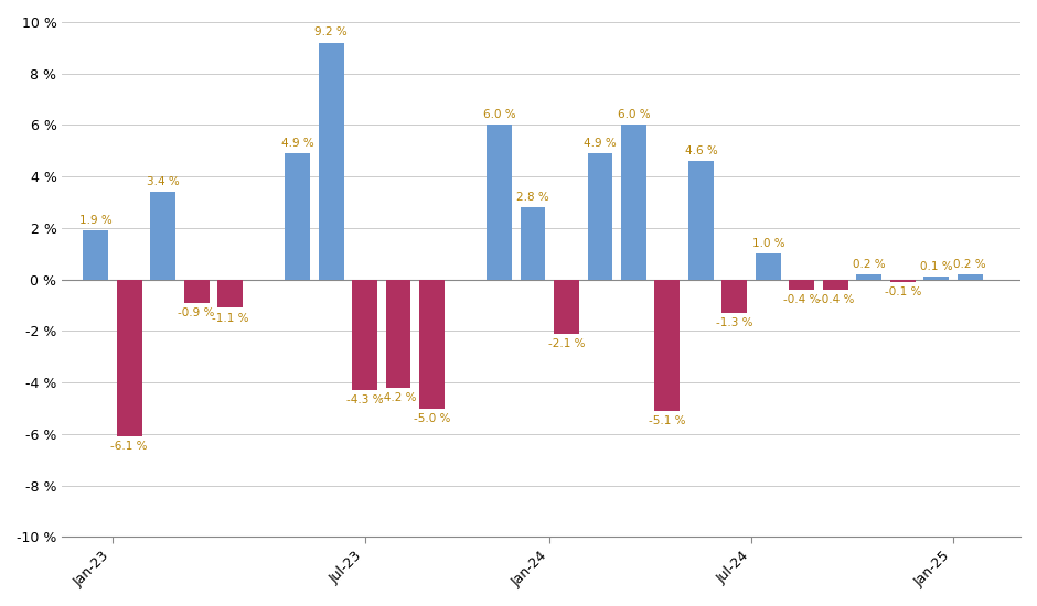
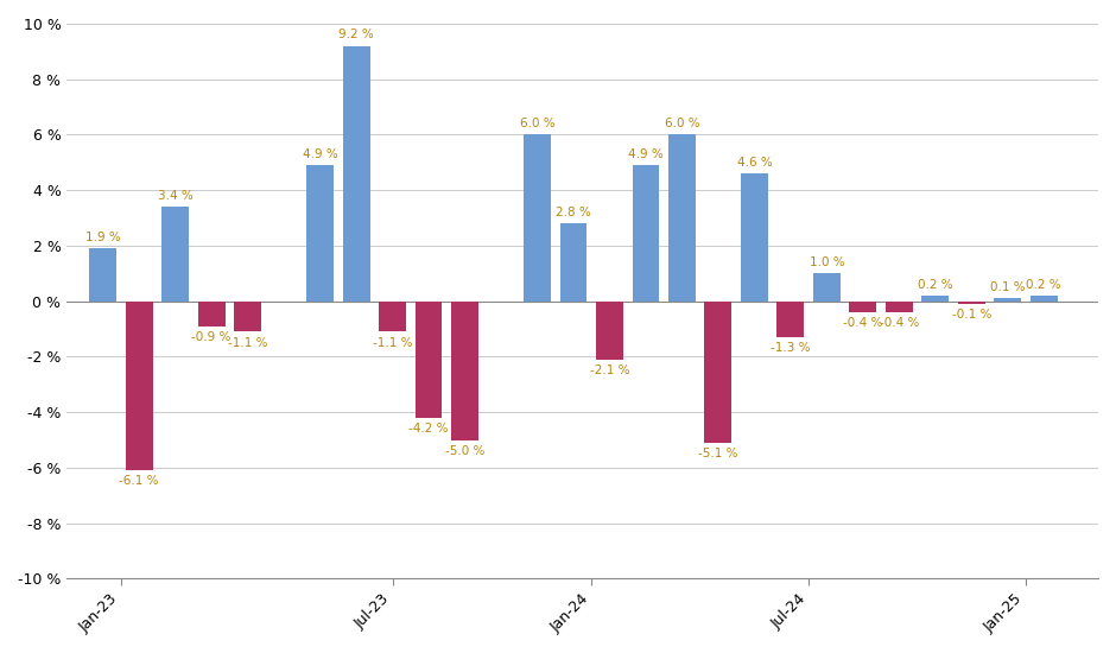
Jul-23: -4.3 -> -1.1
